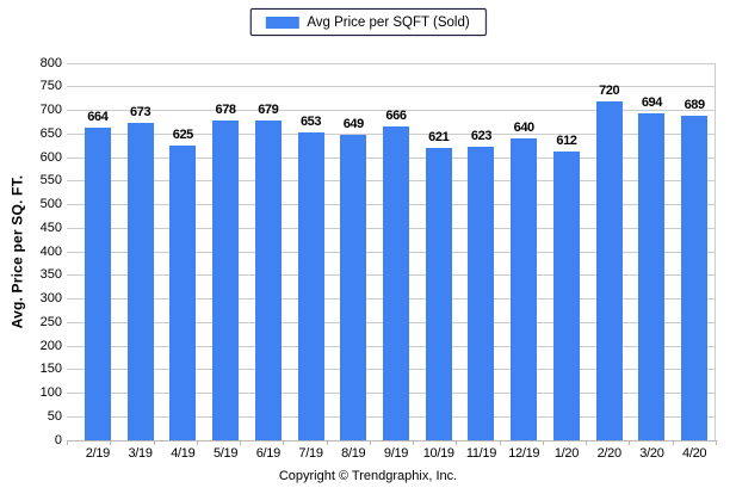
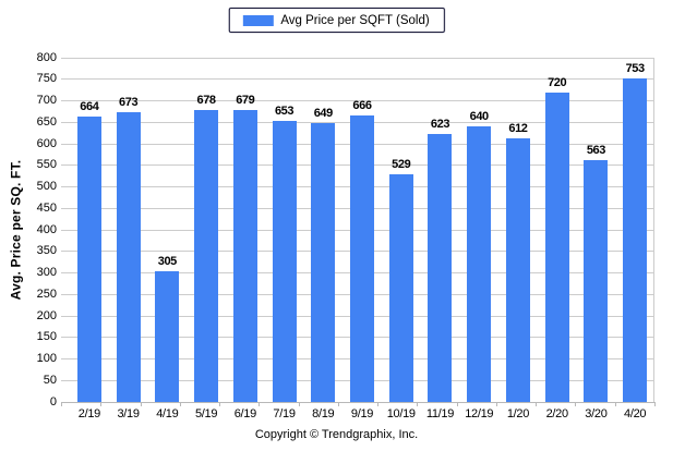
4/19: 625 -> 305
10/19: 621 -> 529
3/20: 694 -> 563
4/20: 689 -> 753
